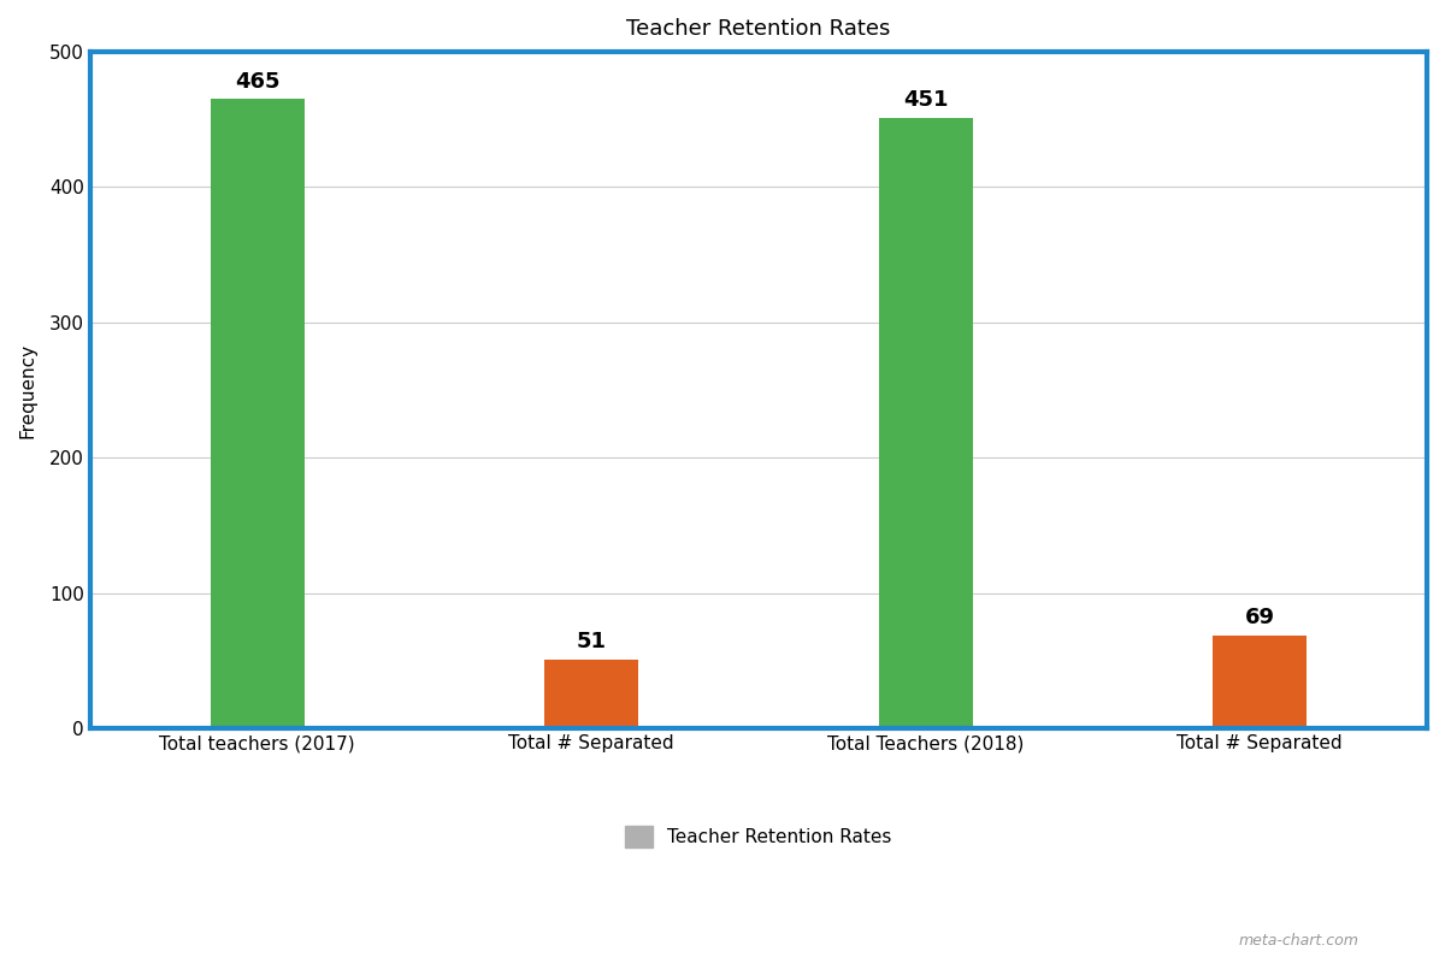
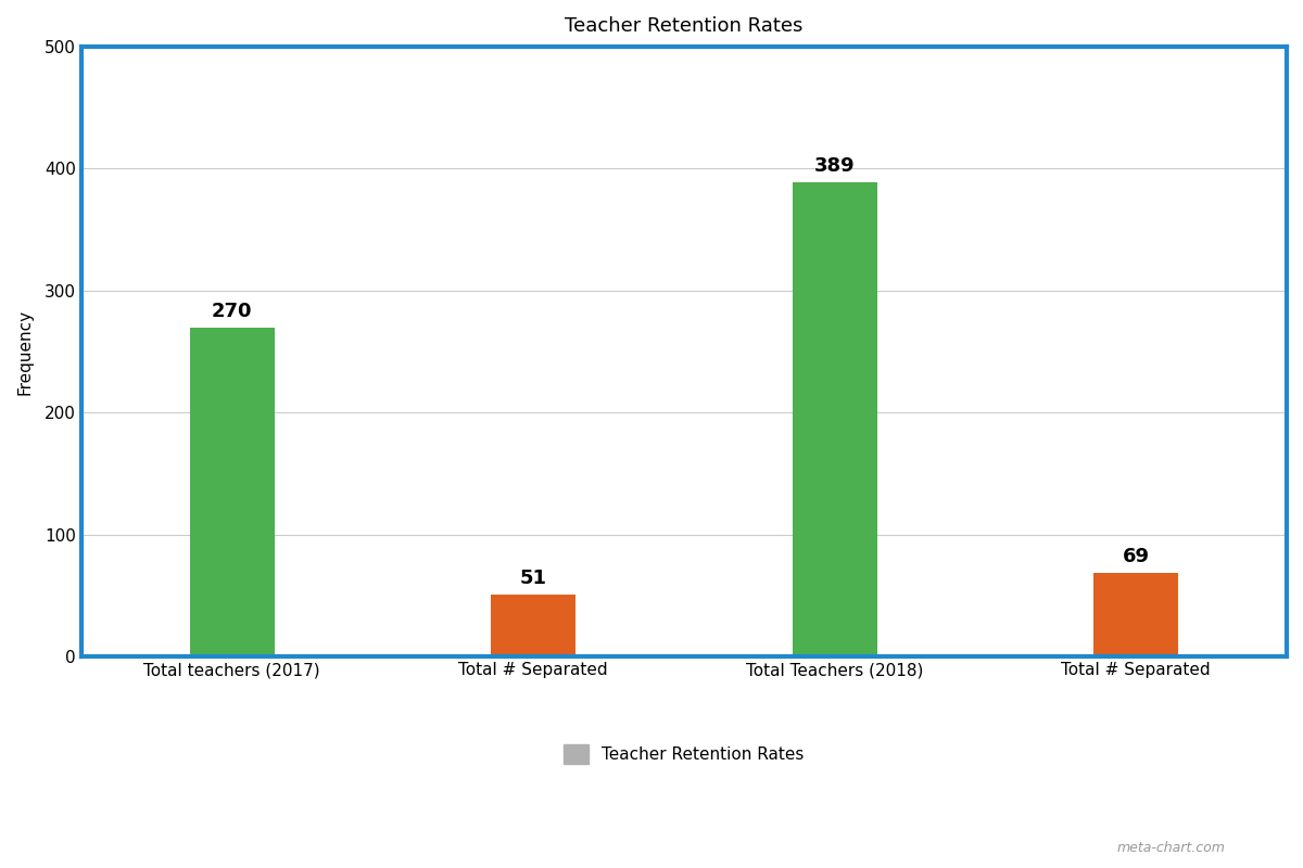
Total teachers (2017): 465 -> 270
Total Teachers (2018): 451 -> 389
